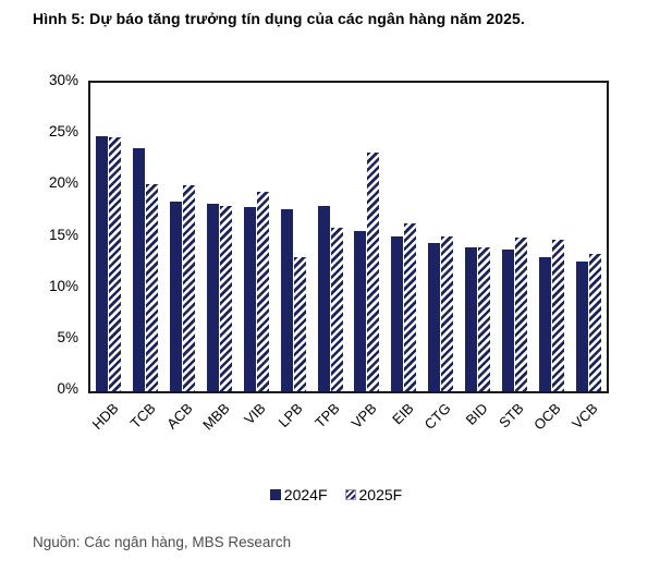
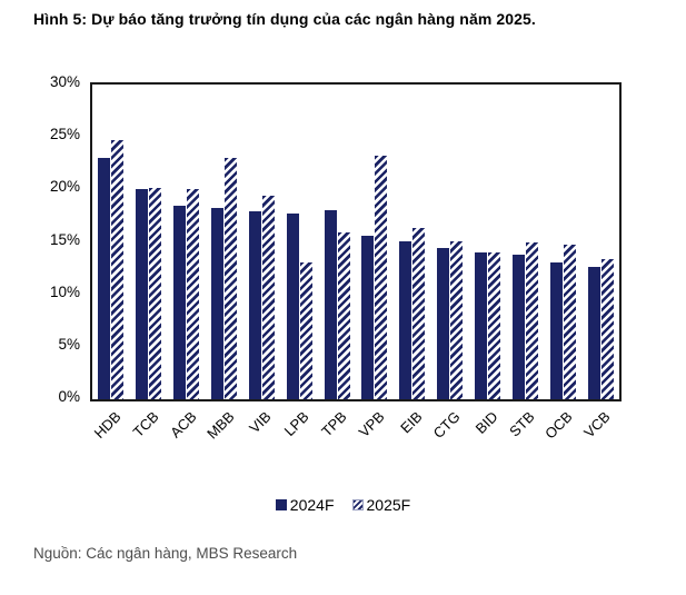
2024F/HDB: 25% -> 23%
2024F/TCB: 24% -> 20%
2025F/MBB: 18% -> 23%
